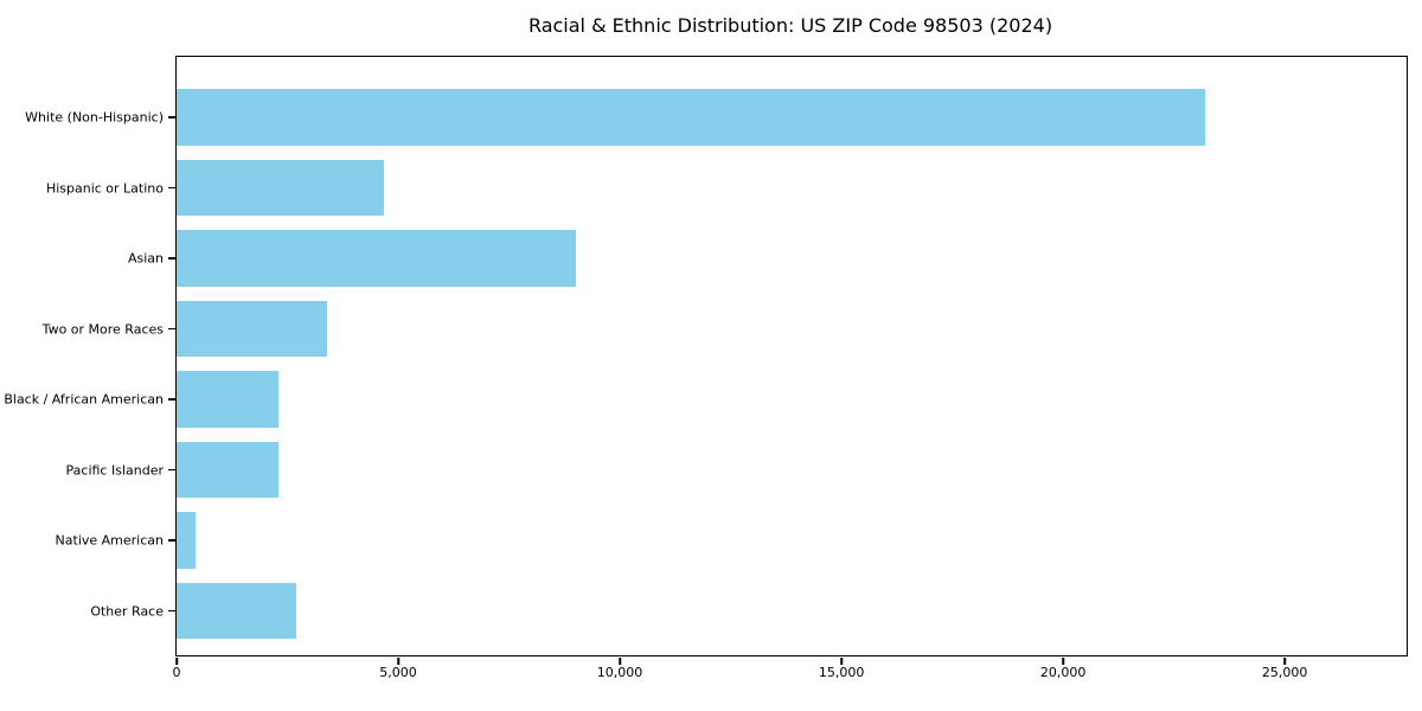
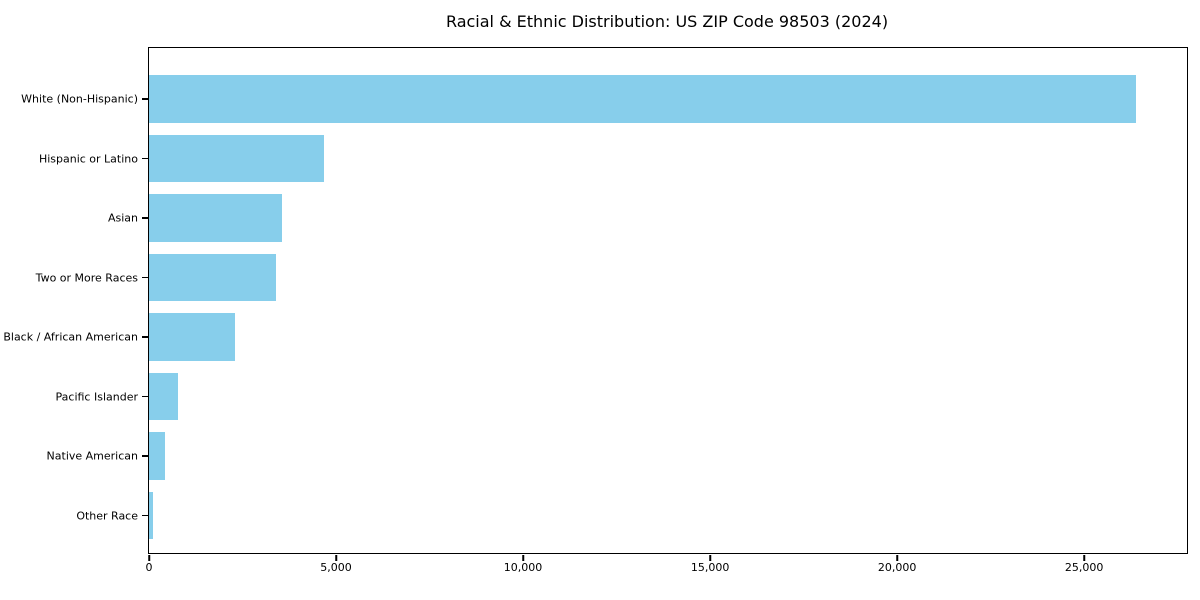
White (Non-Hispanic): 23200 -> 26400
Asian: 9000 -> 3600
Pacific Islander: 2300 -> 800
Other Race: 2700 -> 100
